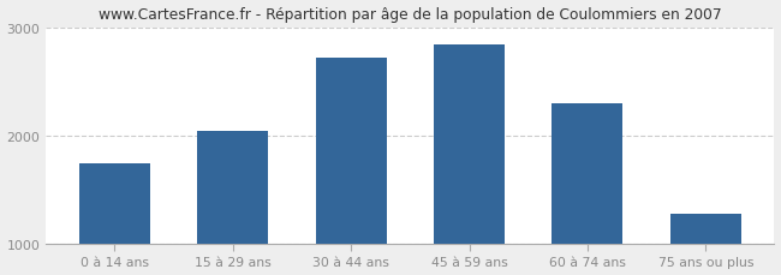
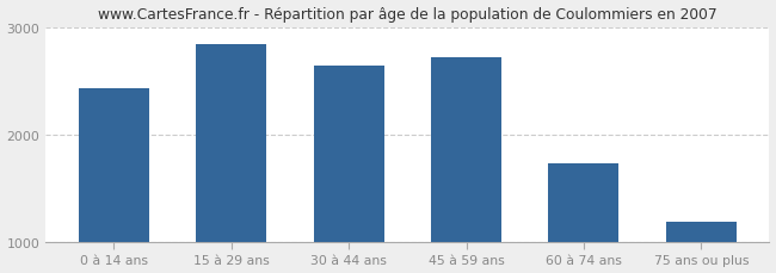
0 à 14 ans: 1740 -> 2430
15 à 29 ans: 2040 -> 2840
30 à 44 ans: 2720 -> 2640
45 à 59 ans: 2840 -> 2720
60 à 74 ans: 2300 -> 1730
75 ans ou plus: 1280 -> 1190
